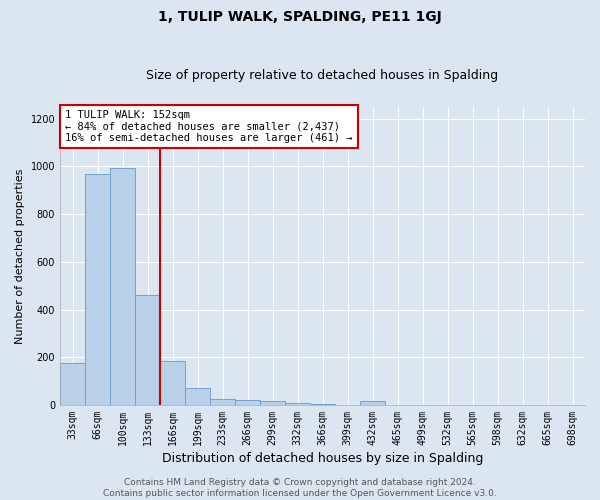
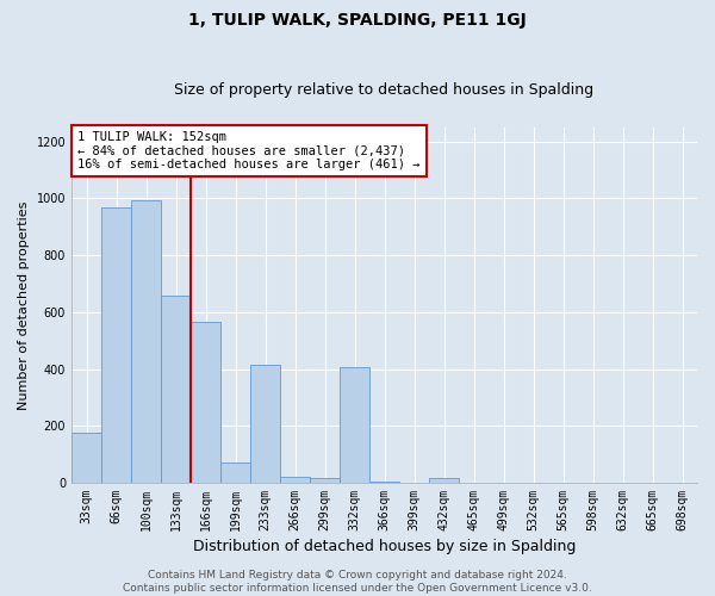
133sqm: 460 -> 660
166sqm: 185 -> 565
233sqm: 25 -> 415
332sqm: 8 -> 405
